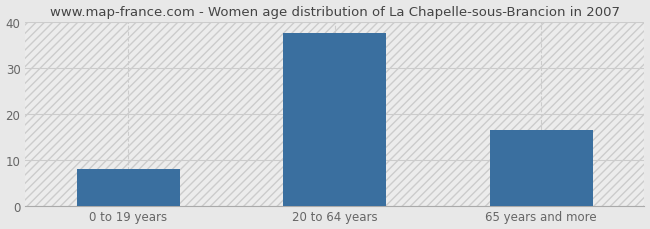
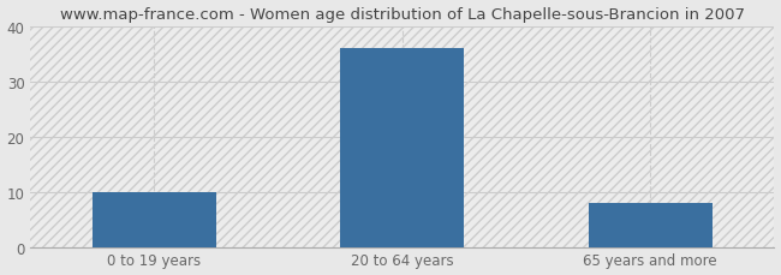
0 to 19 years: 8.0 -> 10.0
20 to 64 years: 37.5 -> 36.0
65 years and more: 16.5 -> 8.0
